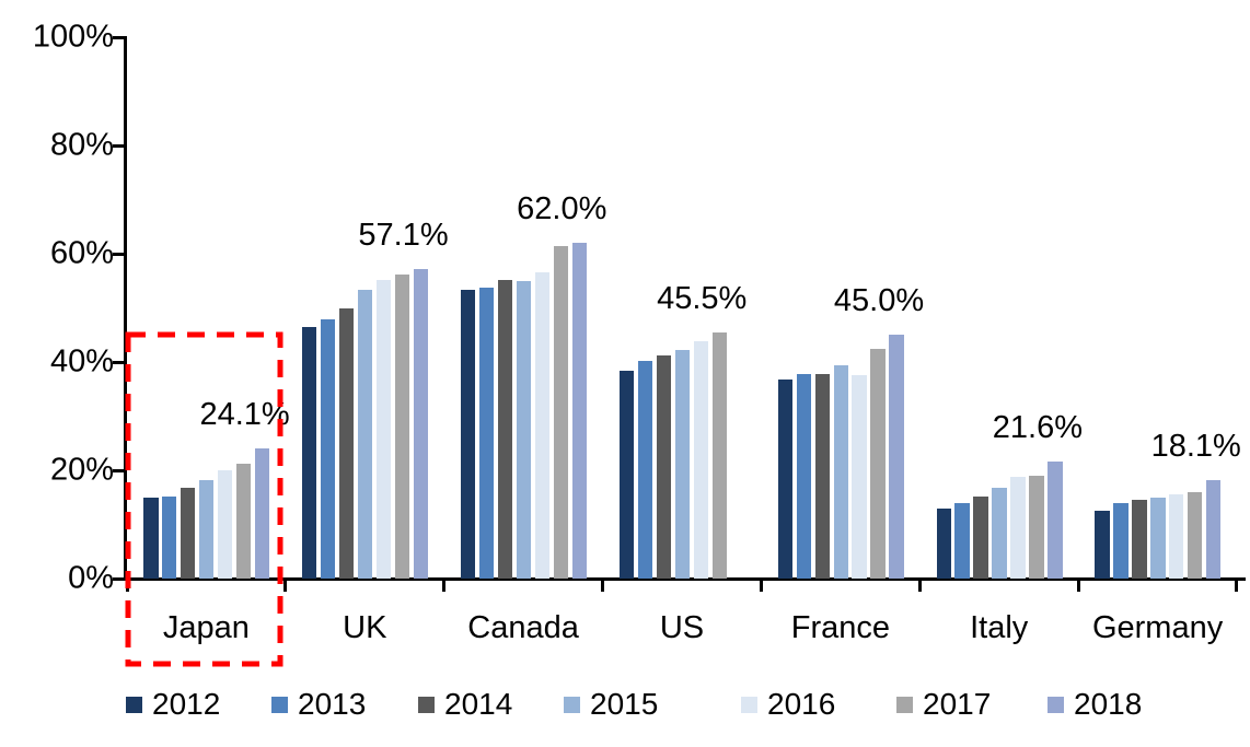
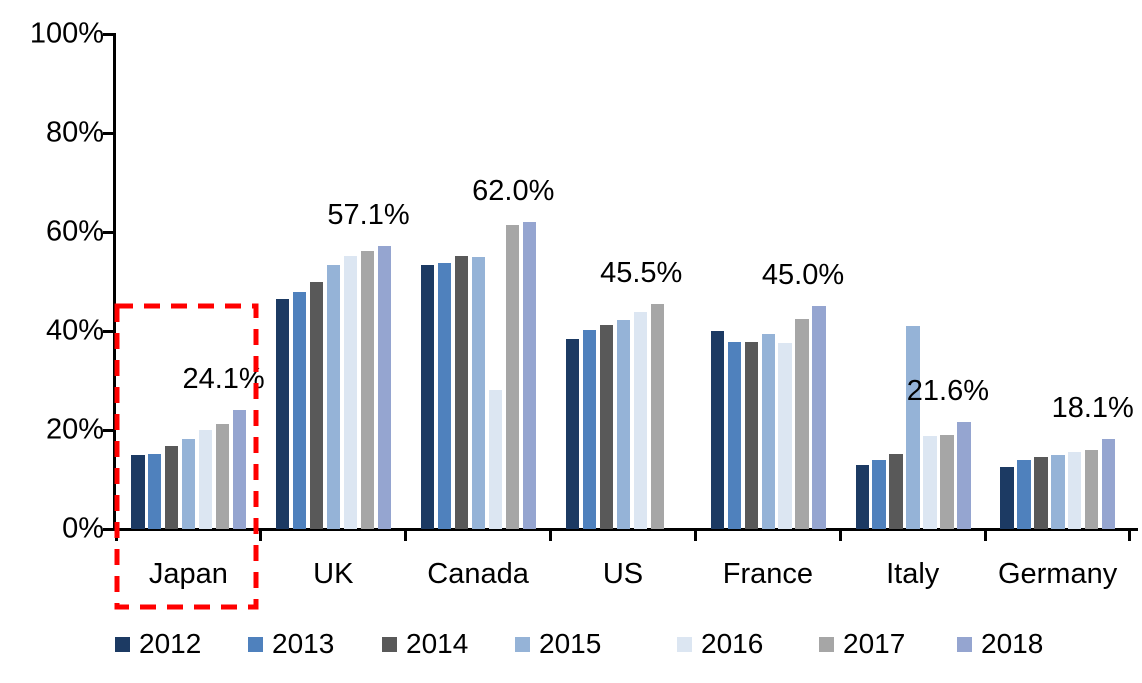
2016/Canada: 57% -> 28%
2012/France: 37% -> 40%
2015/Italy: 17% -> 41%
